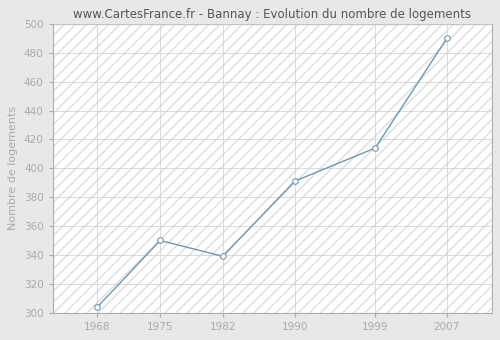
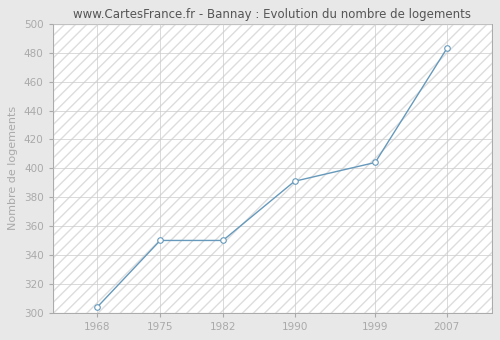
1982: 339 -> 350
1999: 414 -> 404
2007: 490 -> 483
